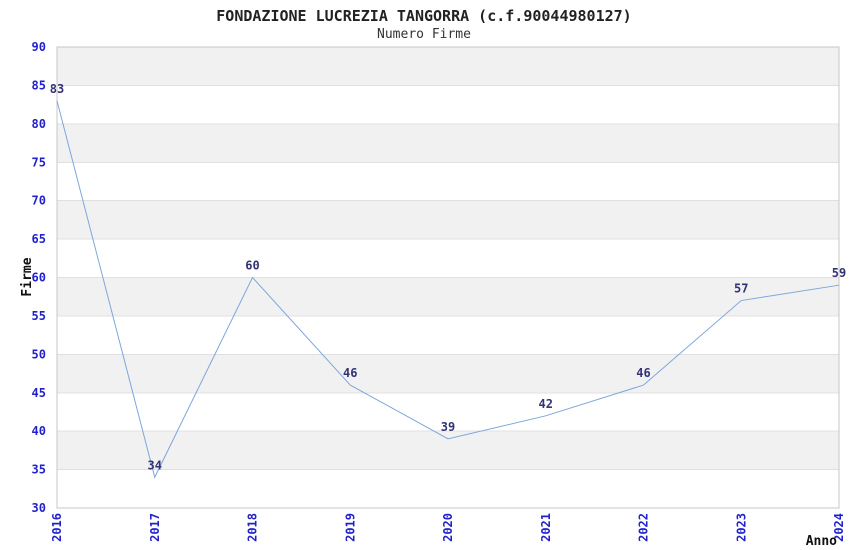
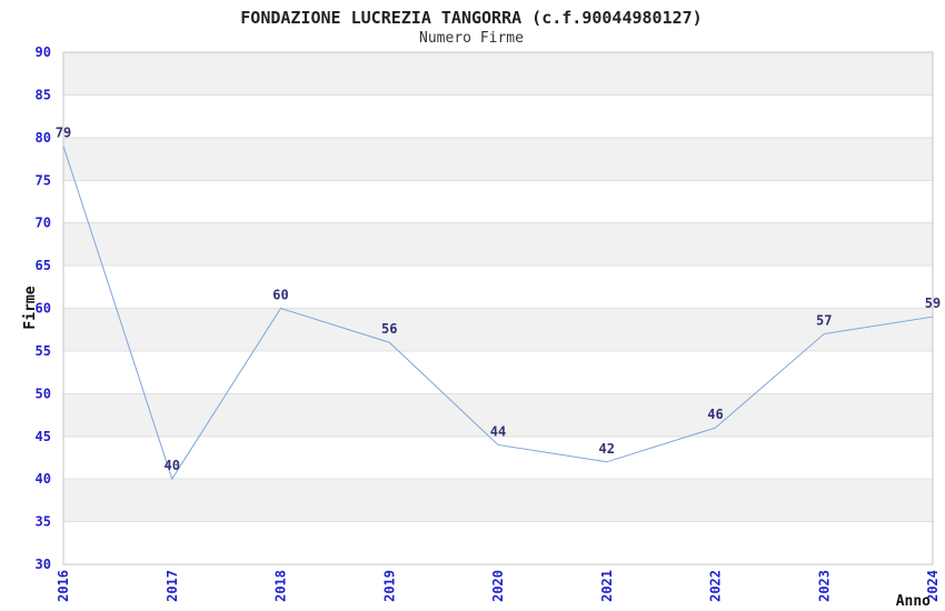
2016: 83 -> 79
2017: 34 -> 40
2019: 46 -> 56
2020: 39 -> 44
